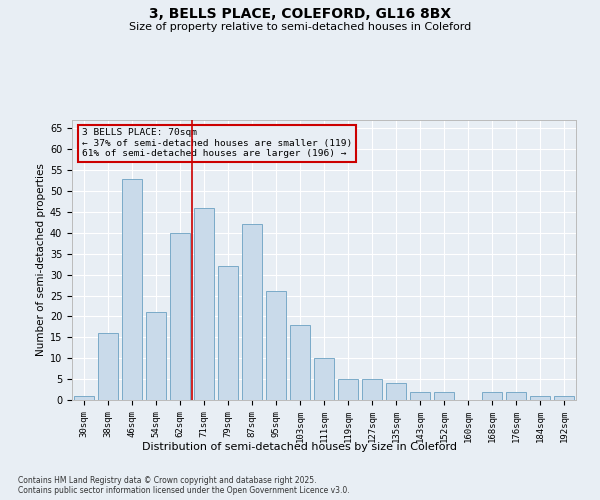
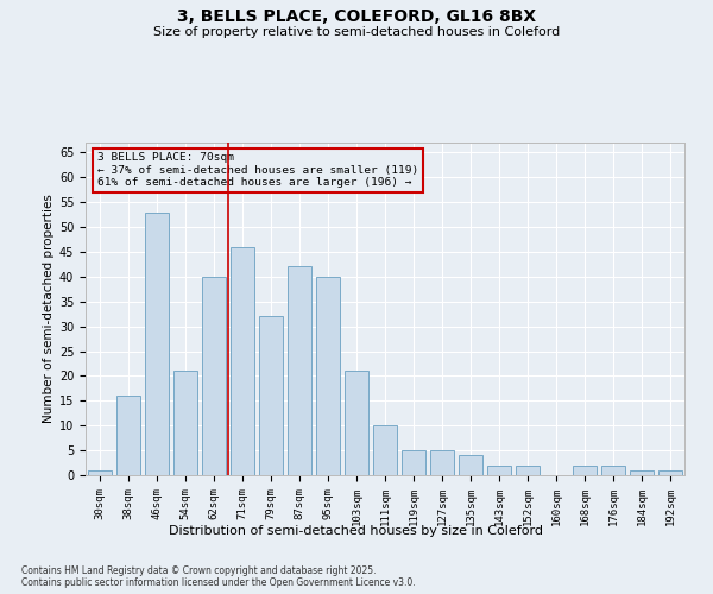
95sqm: 26 -> 40
103sqm: 18 -> 21
